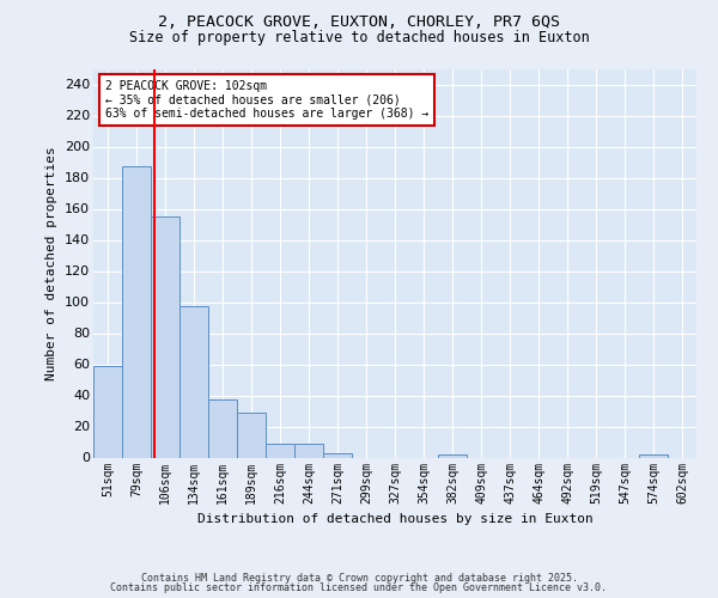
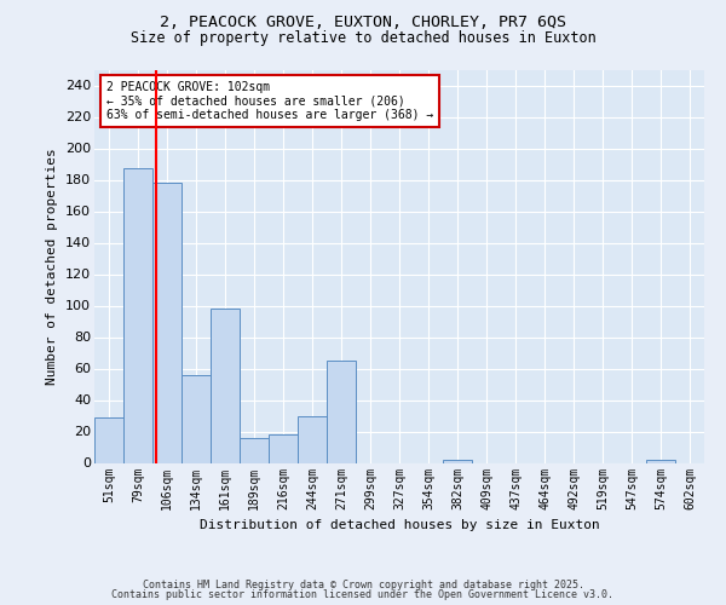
51sqm: 59 -> 29
106sqm: 155 -> 178
134sqm: 97 -> 56
161sqm: 37 -> 98
189sqm: 29 -> 16
216sqm: 9 -> 18
244sqm: 9 -> 30
271sqm: 3 -> 65
